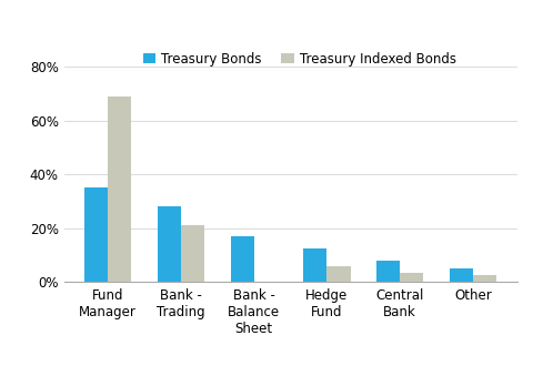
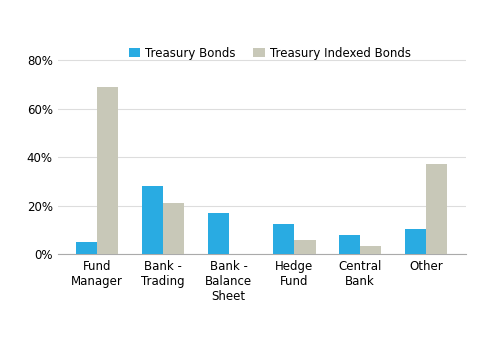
Treasury Bonds/Fund Manager: 35.0% -> 5.0%
Treasury Bonds/Other: 5.0% -> 10.5%
Treasury Indexed Bonds/Other: 2.5% -> 37.0%
